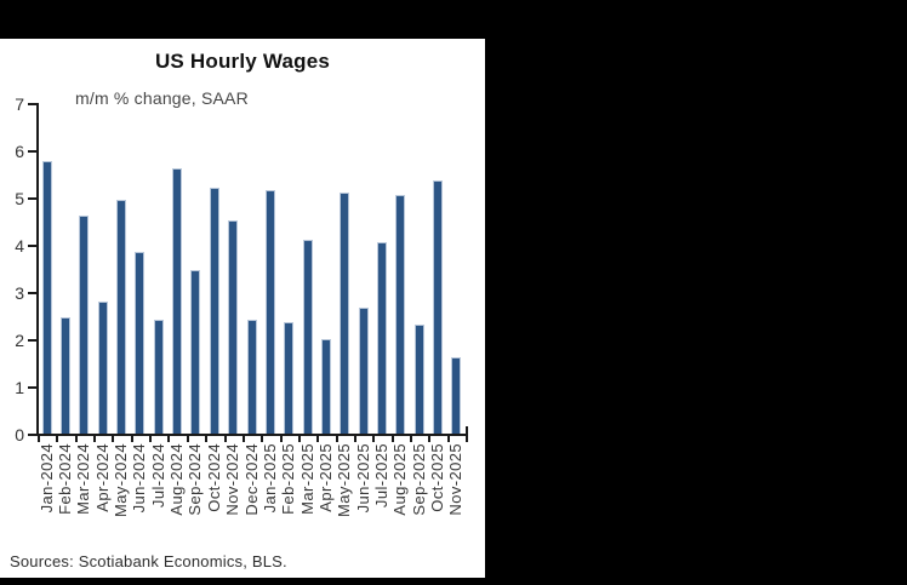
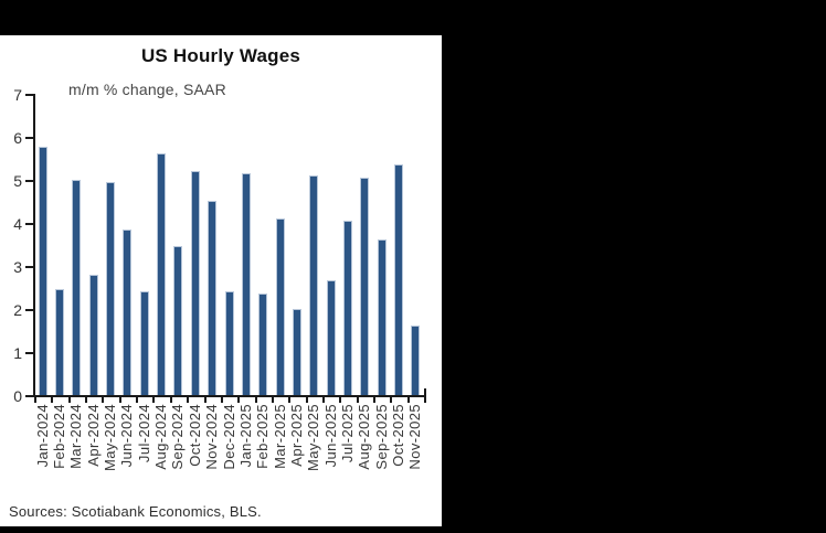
Mar-2024: 4.6 -> 5.0
Sep-2025: 2.3 -> 3.6
